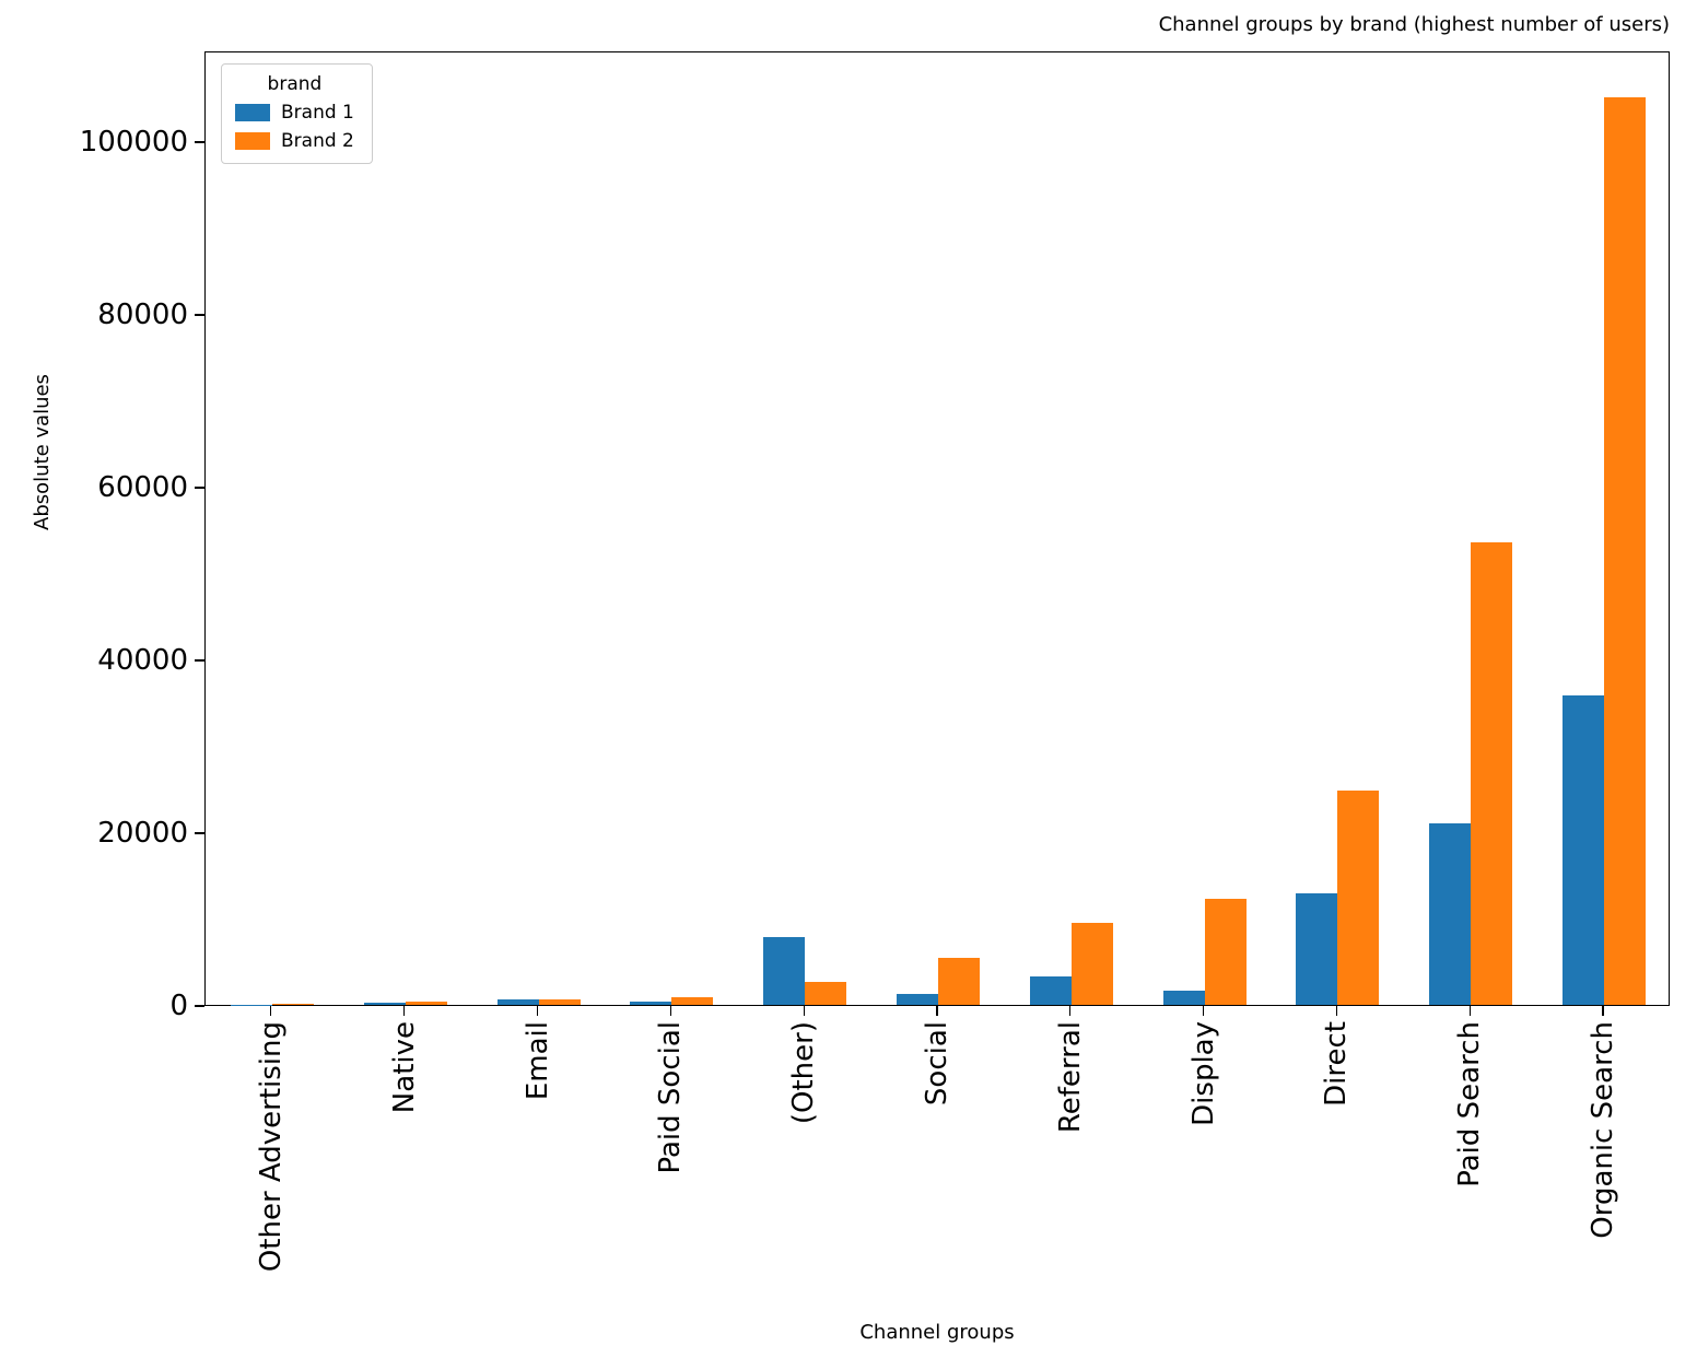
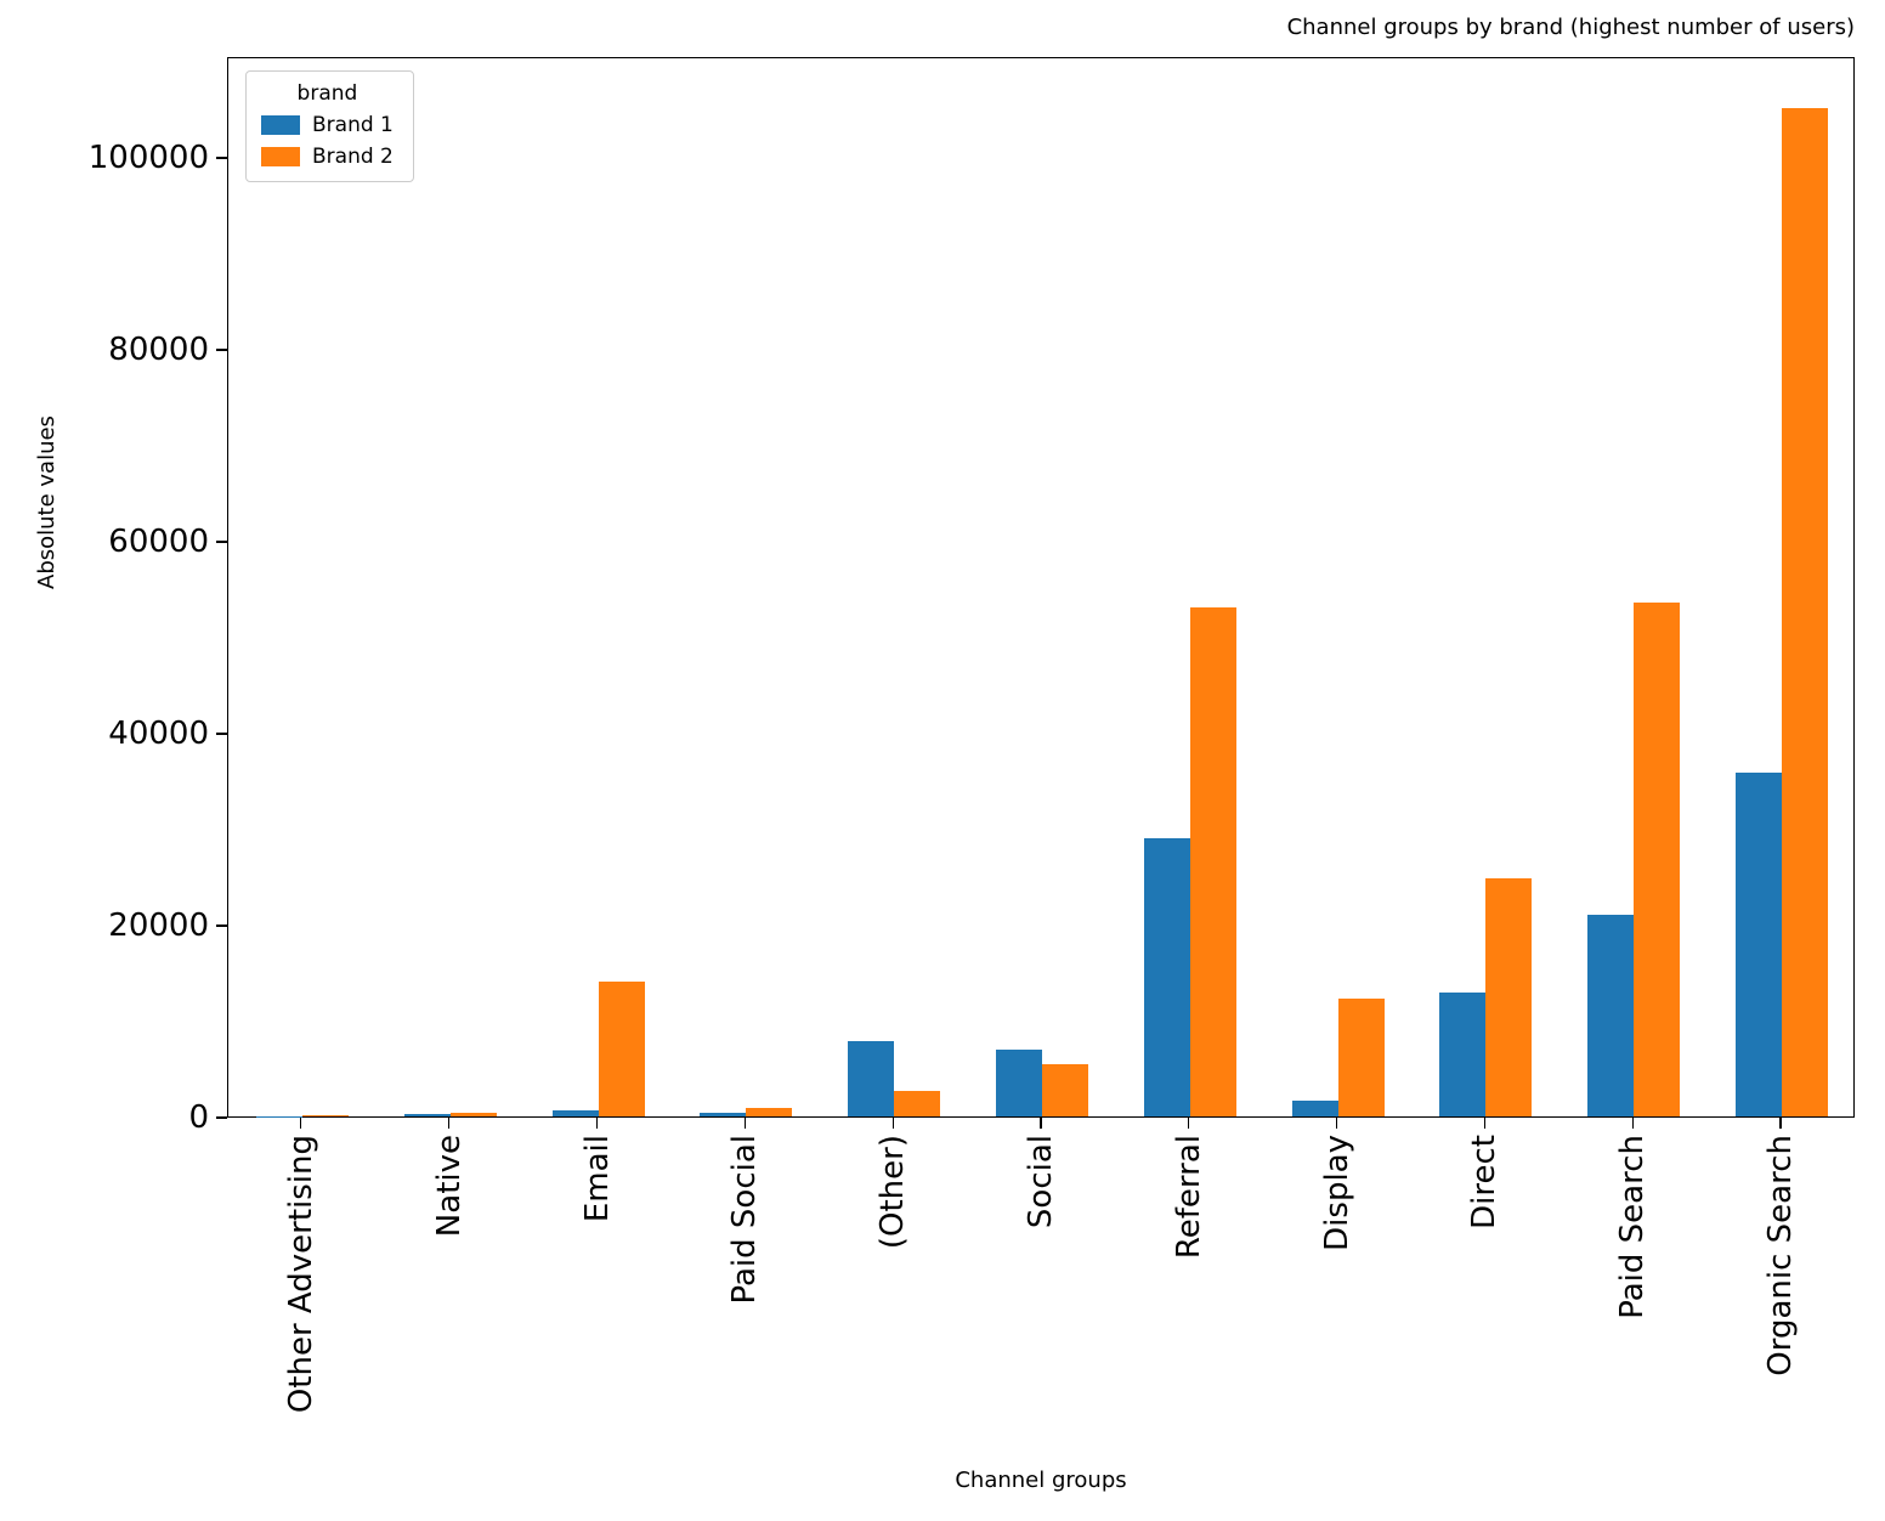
Brand 2/Email: 1000 -> 14000
Brand 1/Social: 1000 -> 7000
Brand 1/Referral: 3000 -> 29000
Brand 2/Referral: 10000 -> 53000
